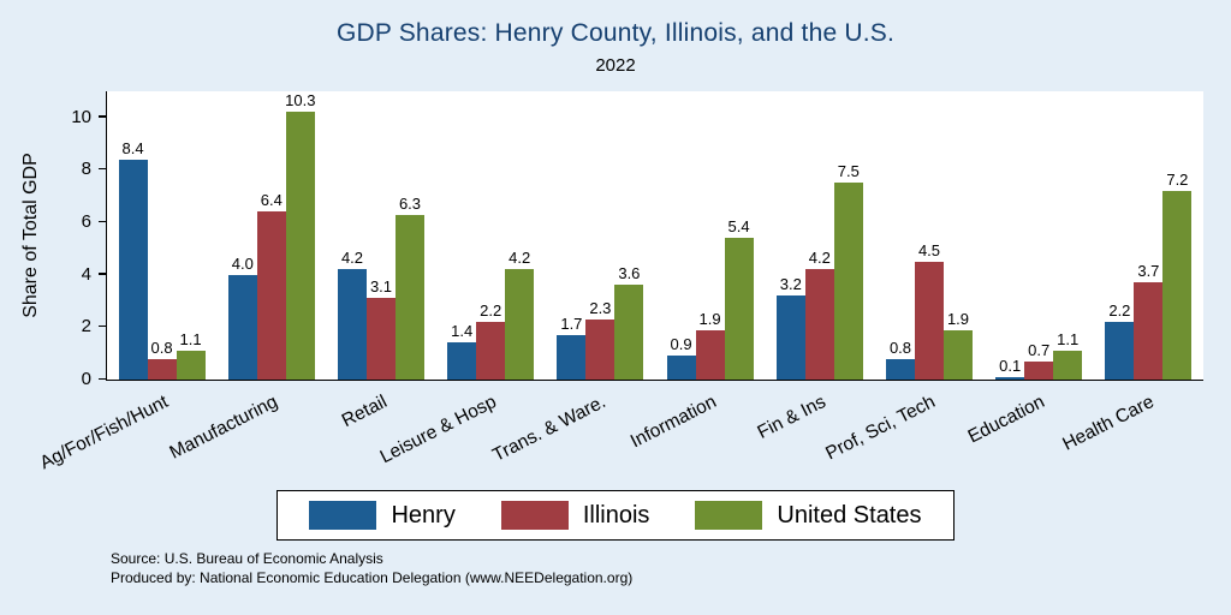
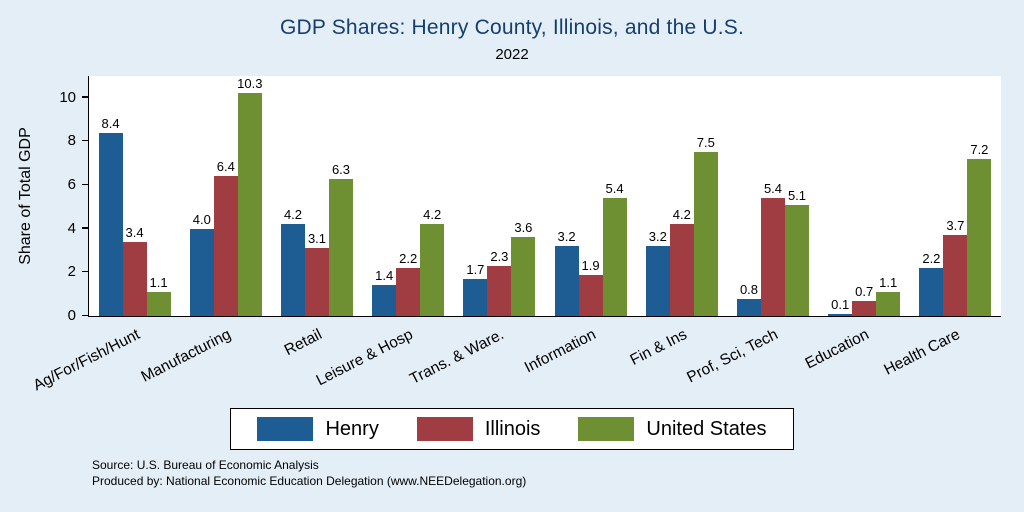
Illinois/Ag/For/Fish/Hunt: 0.8 -> 3.4
Henry/Information: 0.9 -> 3.2
Illinois/Prof, Sci, Tech: 4.5 -> 5.4
United States/Prof, Sci, Tech: 1.9 -> 5.1
